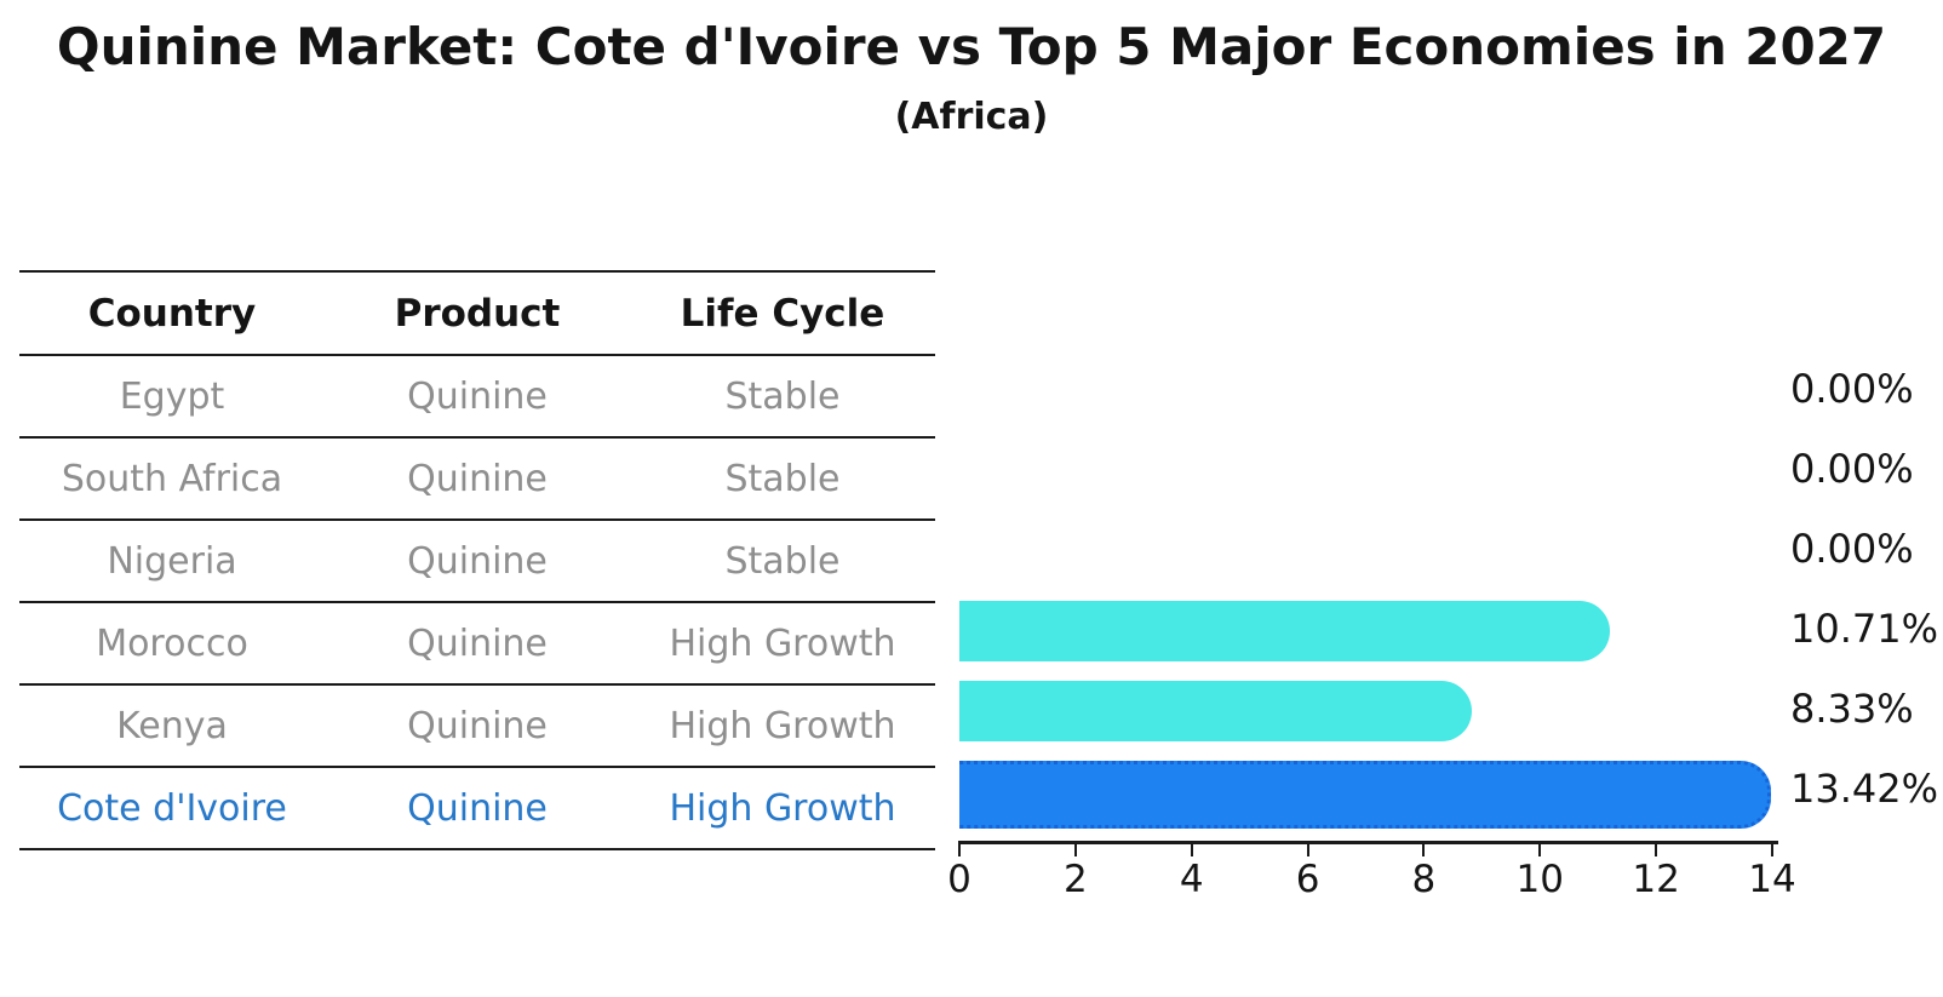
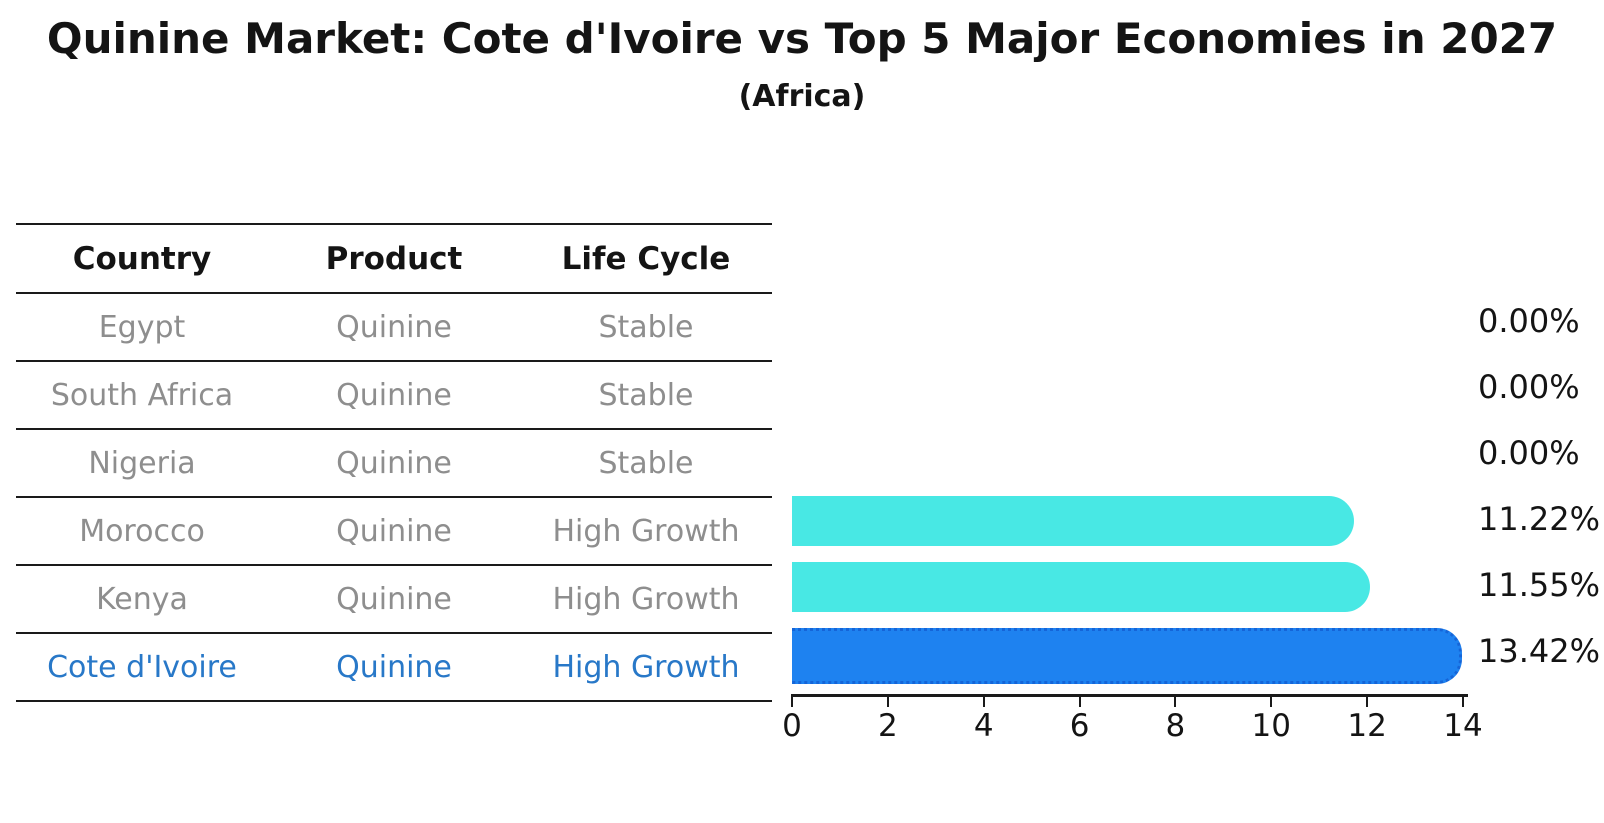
Morocco: 10.71% -> 11.22%
Kenya: 8.33% -> 11.55%
